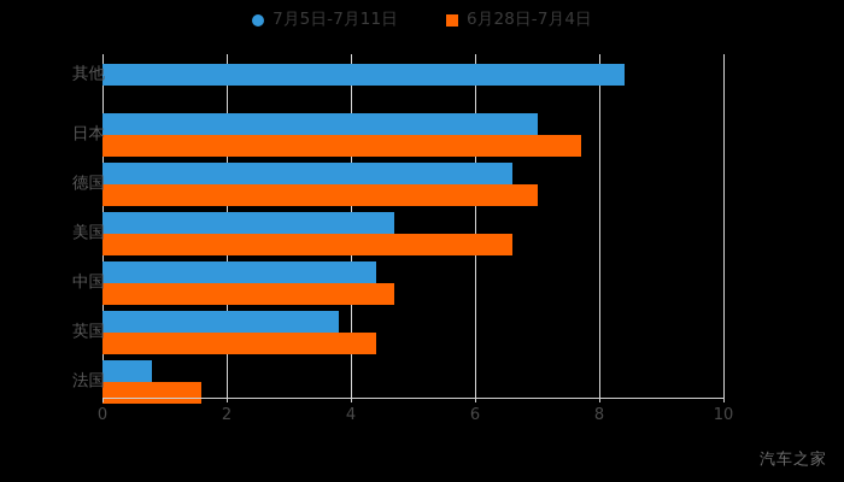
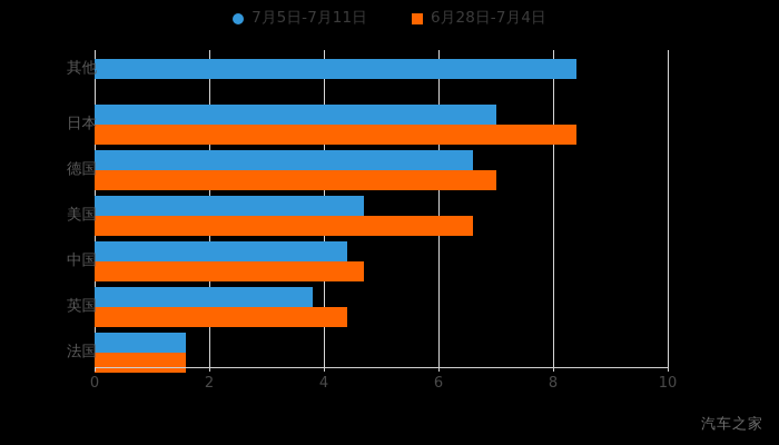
6月28日-7月4日/日本: 7.7 -> 8.4
7月5日-7月11日/法国: 0.8 -> 1.6
